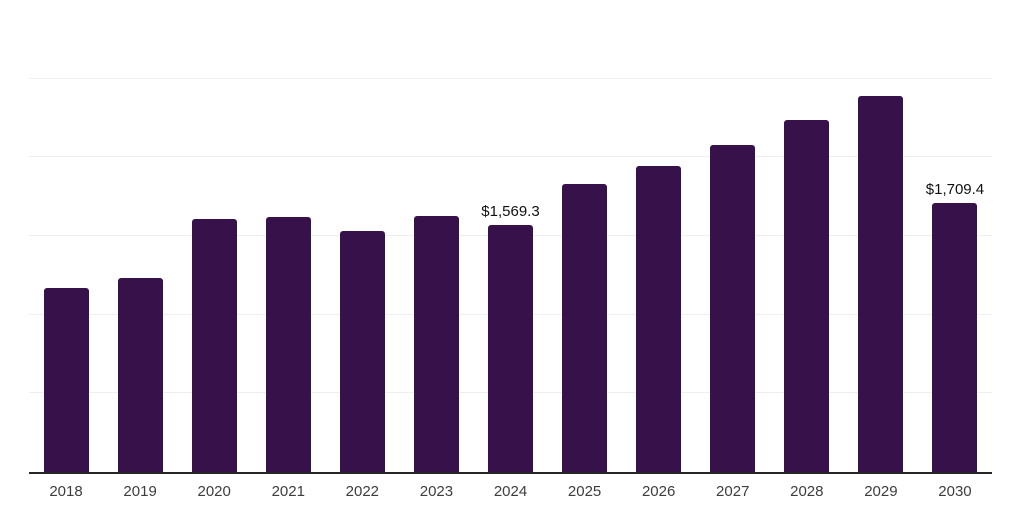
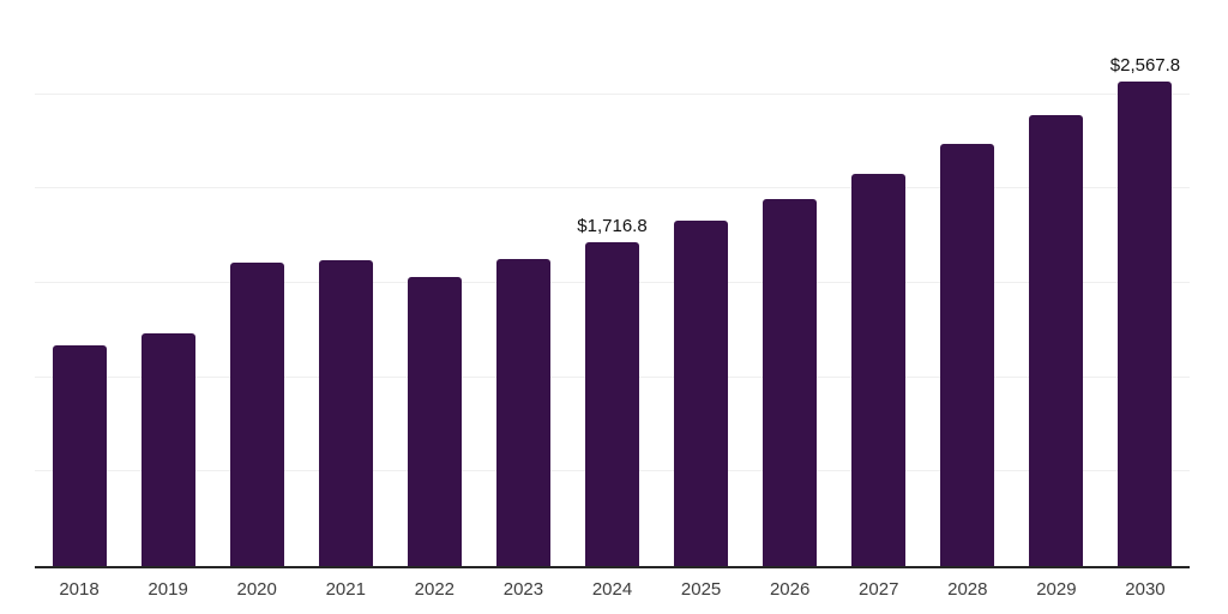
2024: $1,569.3 -> $1,716.8
2030: $1,709.4 -> $2,567.8
